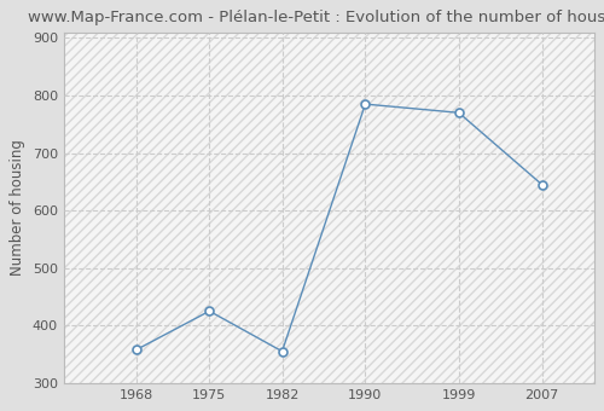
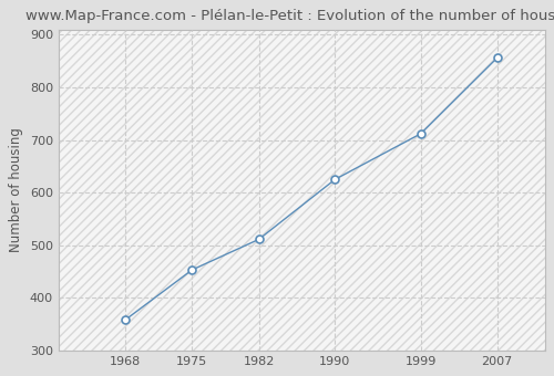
1975: 425 -> 453
1982: 355 -> 511
1990: 785 -> 625
1999: 770 -> 712
2007: 645 -> 856
